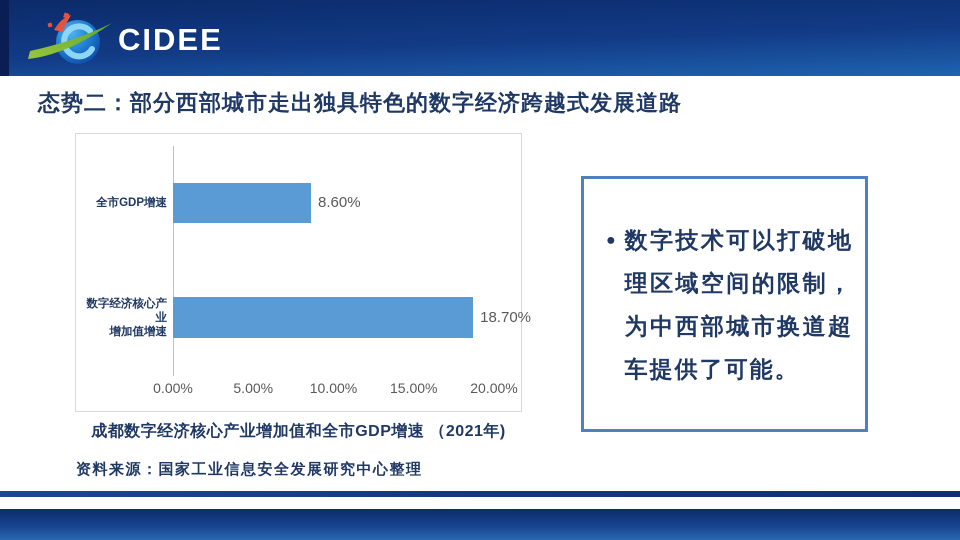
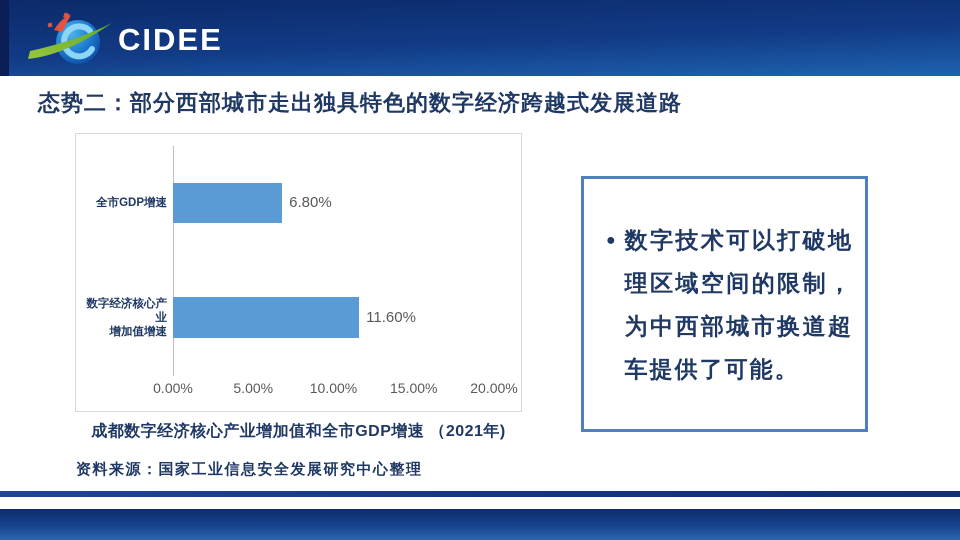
全市GDP增速: 8.60% -> 6.80%
数字经济核心产业 增加值增速: 18.70% -> 11.60%
